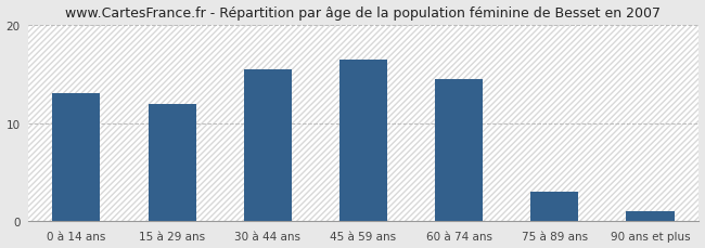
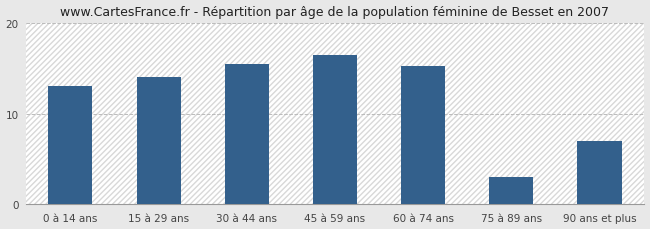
15 à 29 ans: 12.0 -> 14.0
60 à 74 ans: 14.5 -> 15.2
90 ans et plus: 1.0 -> 7.0
